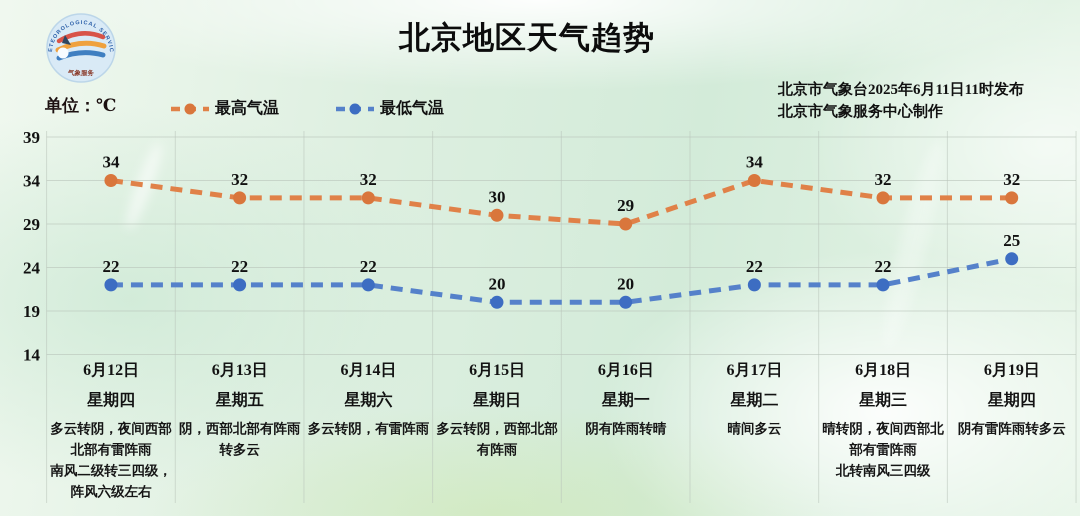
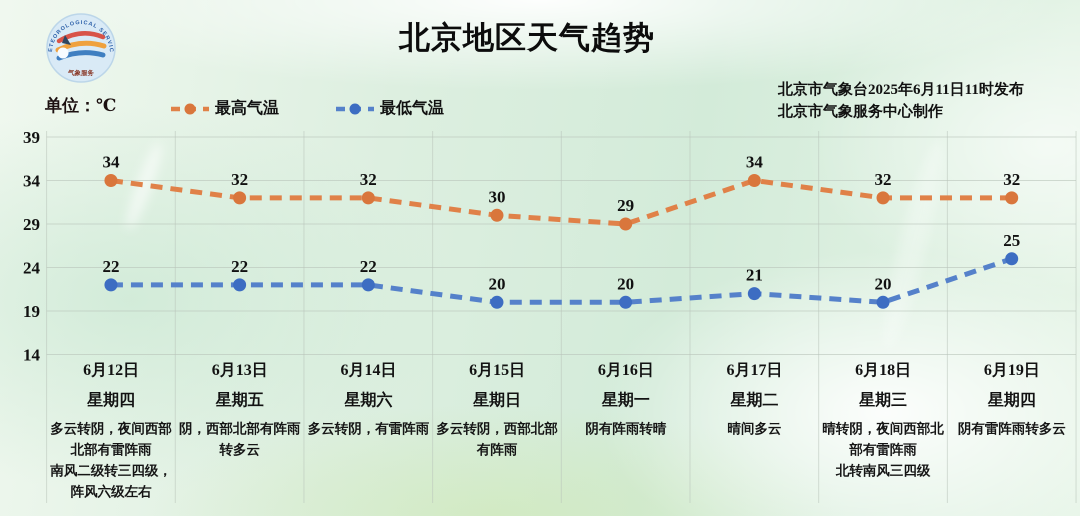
最低气温/6月17日: 22 -> 21
最低气温/6月18日: 22 -> 20
